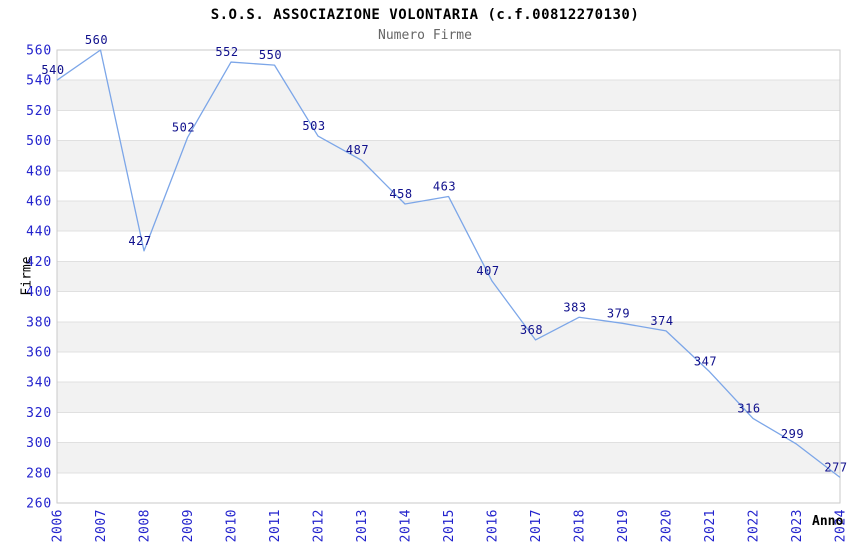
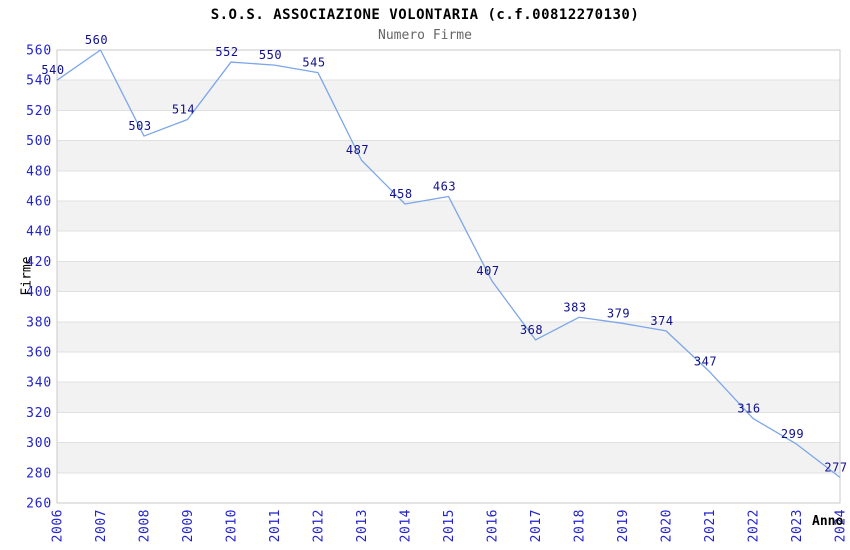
2008: 427 -> 503
2009: 502 -> 514
2012: 503 -> 545
